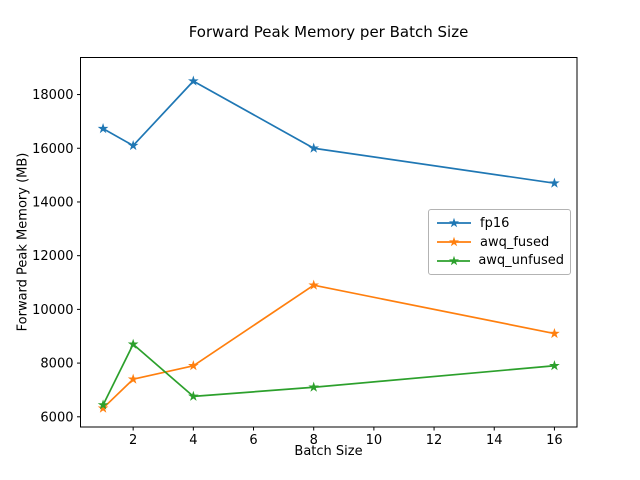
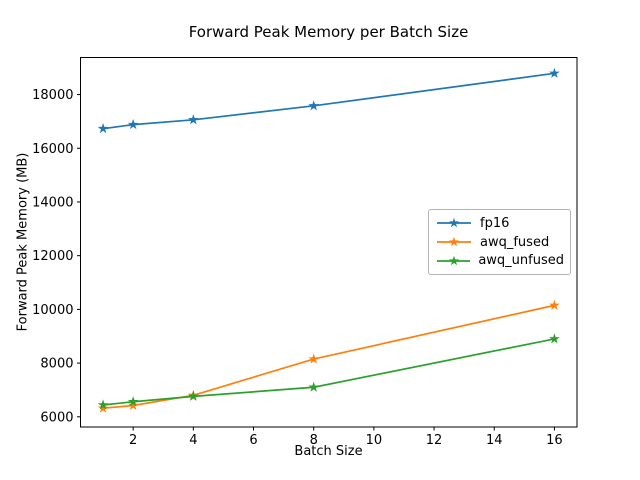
fp16/2: 16100 -> 16900
awq_fused/2: 7400 -> 6400
awq_unfused/2: 8700 -> 6600
fp16/4: 18500 -> 17100
awq_fused/4: 7900 -> 6800
fp16/8: 16000 -> 17600
awq_fused/8: 10900 -> 8200
fp16/16: 14700 -> 18800
awq_fused/16: 9100 -> 10200
awq_unfused/16: 7900 -> 8900
